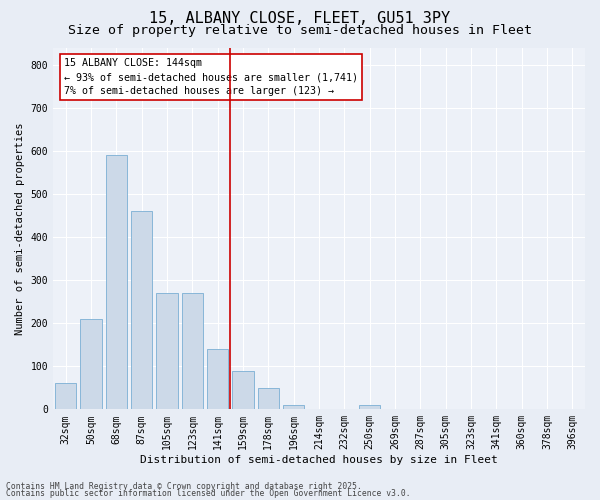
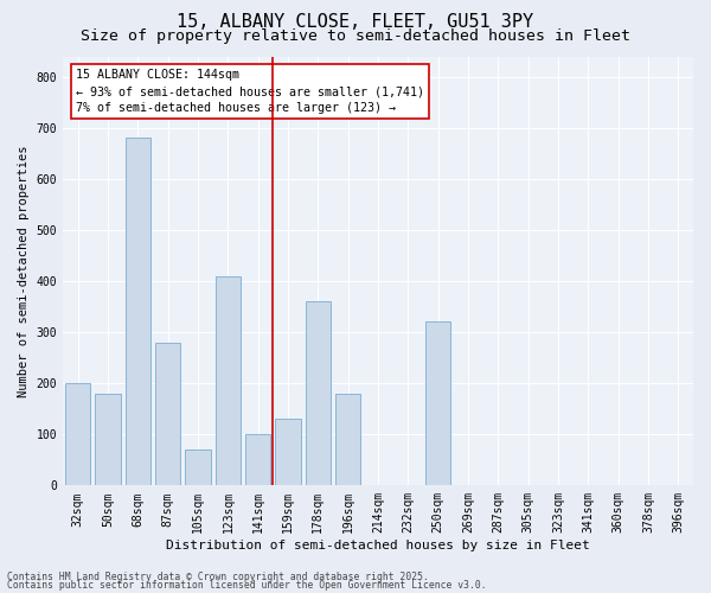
32sqm: 60 -> 200
50sqm: 210 -> 180
68sqm: 590 -> 680
87sqm: 460 -> 280
105sqm: 270 -> 70
123sqm: 270 -> 410
141sqm: 140 -> 100
159sqm: 90 -> 130
178sqm: 50 -> 360
196sqm: 10 -> 180
250sqm: 10 -> 320
